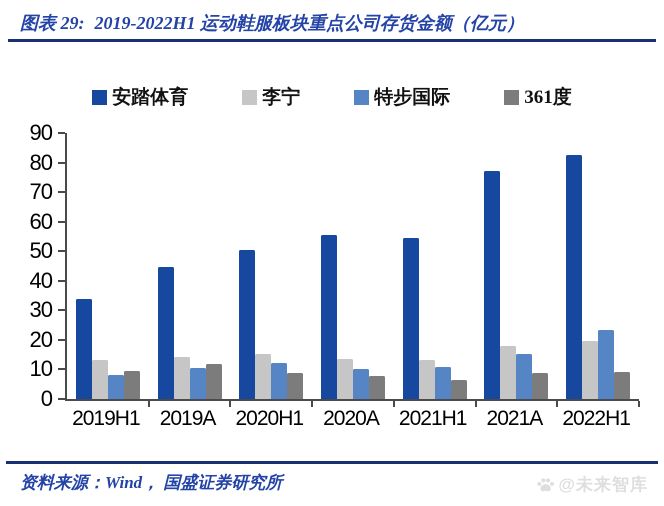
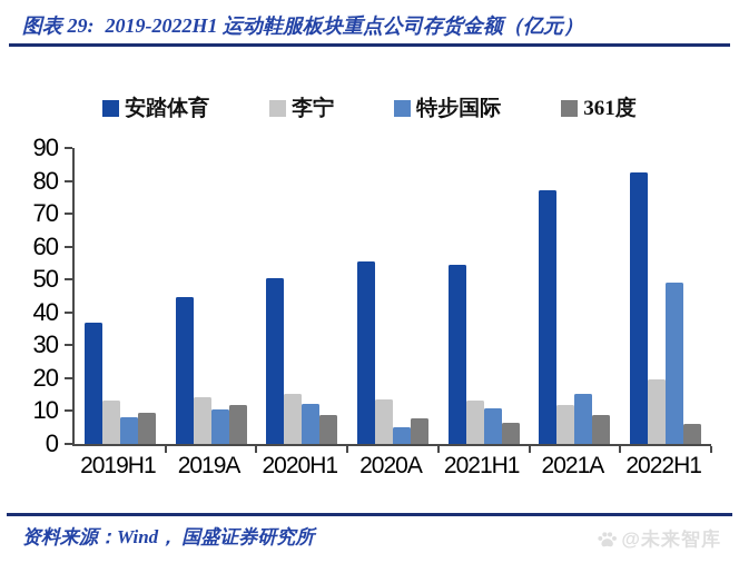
安踏体育/2019H1: 34 -> 37
特步国际/2020A: 10 -> 5
李宁/2021A: 18 -> 12
特步国际/2022H1: 23 -> 49
361度/2022H1: 9 -> 6
